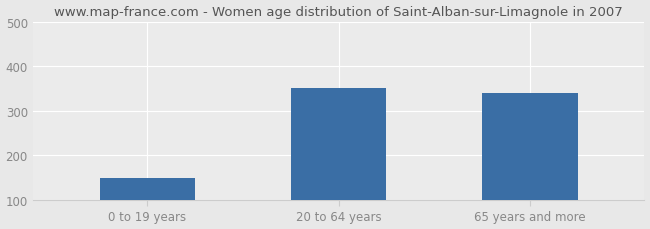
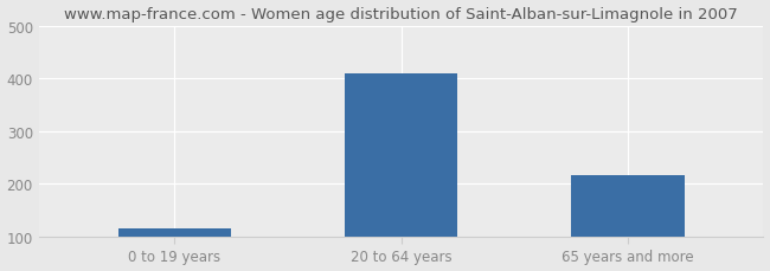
0 to 19 years: 150 -> 115
20 to 64 years: 350 -> 410
65 years and more: 340 -> 217
